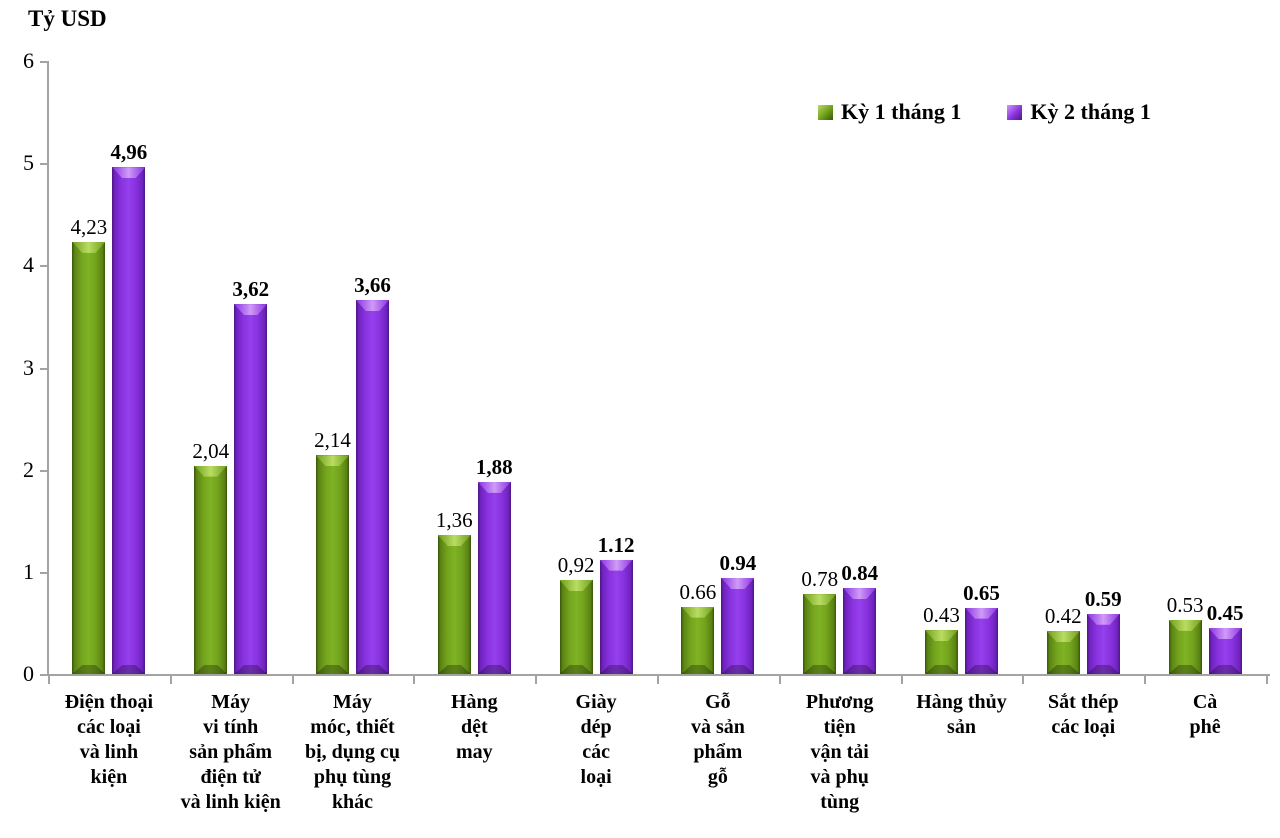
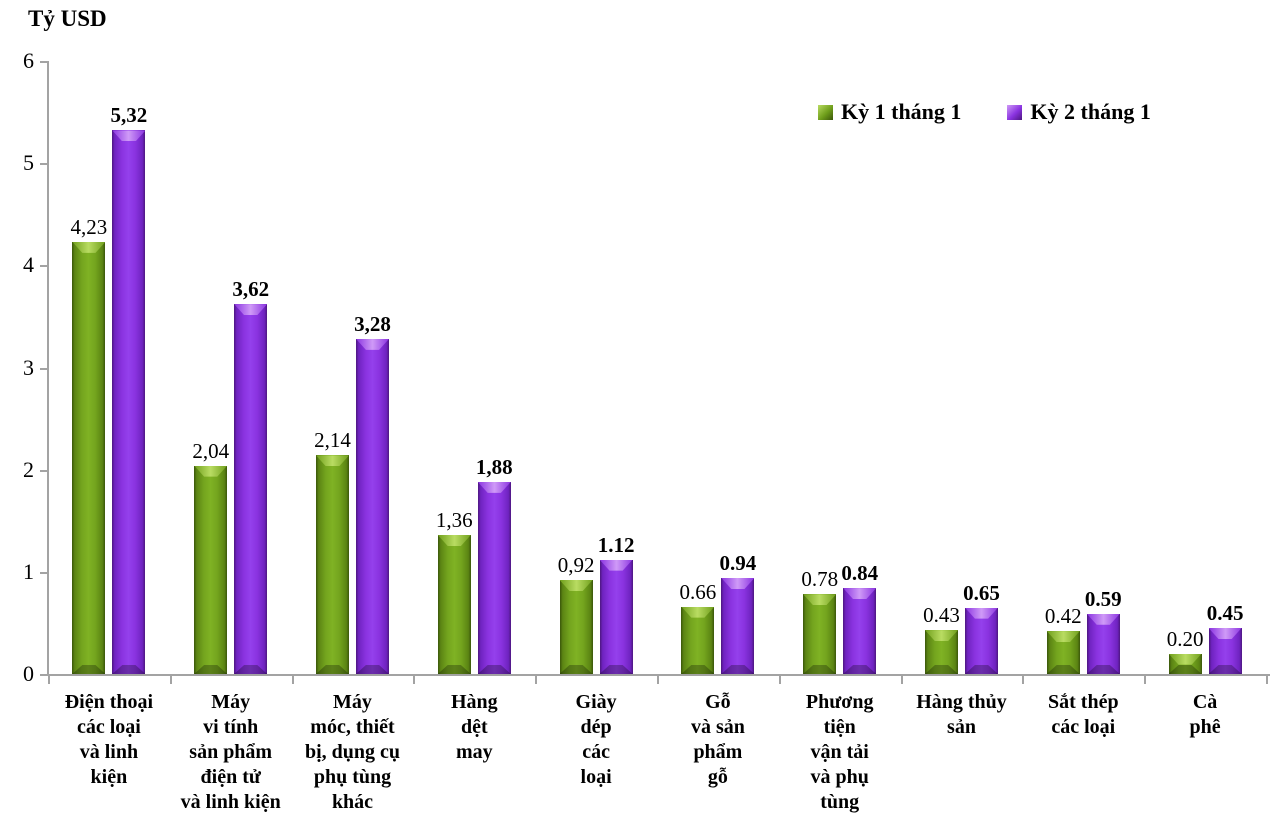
Kỳ 2 tháng 1/Điện thoại các loại và linh kiện: 4,96 -> 5,32
Kỳ 2 tháng 1/Máy móc, thiết bị, dụng cụ phụ tùng khác: 3,66 -> 3,28
Kỳ 1 tháng 1/Cà phê: 0.53 -> 0.20
